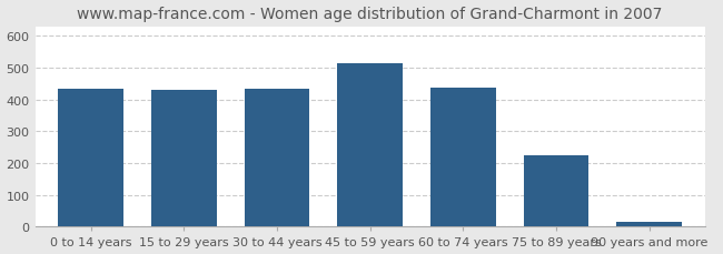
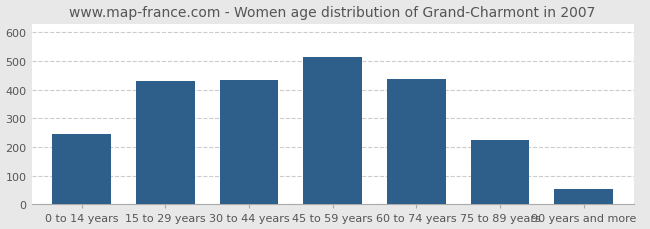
0 to 14 years: 435 -> 245
90 years and more: 14 -> 55
